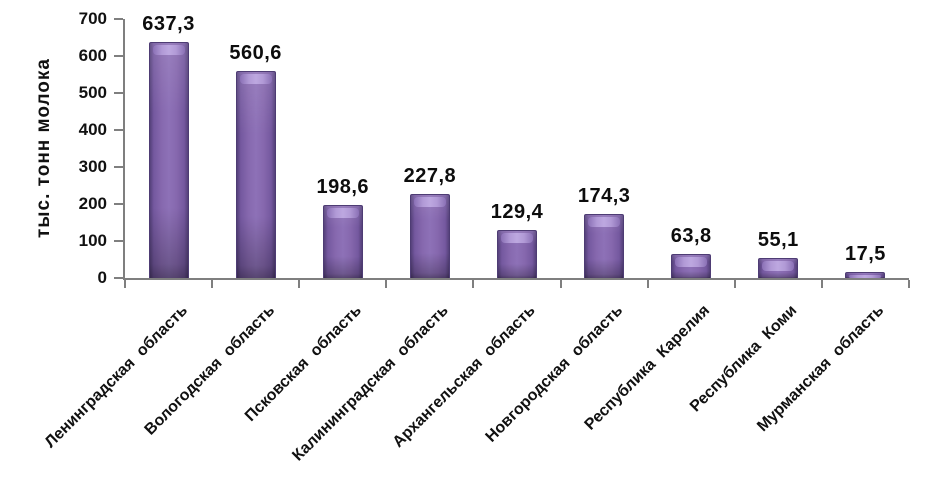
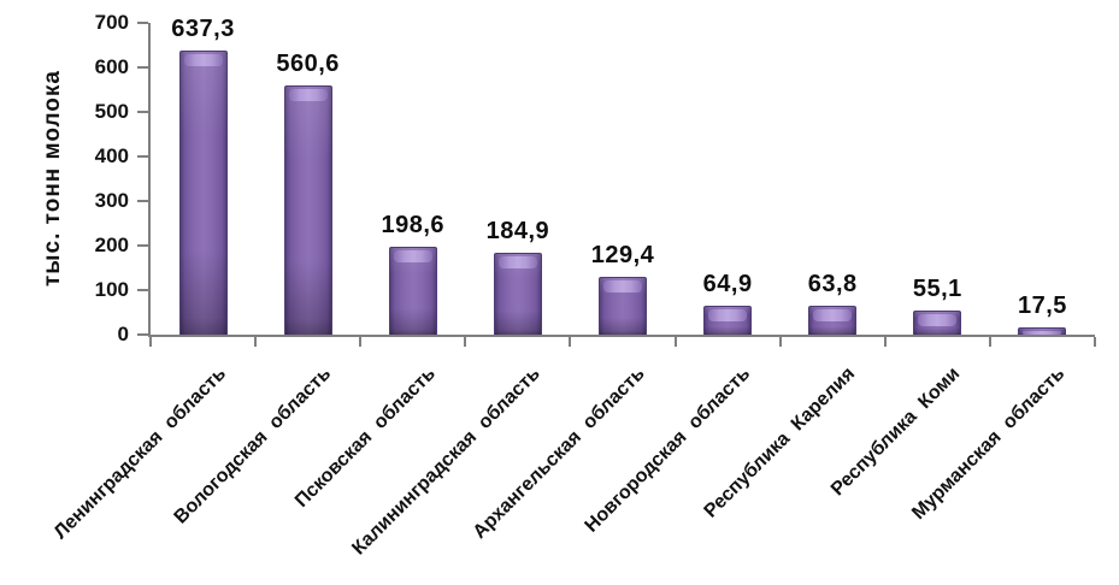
Калининградская область: 227,8 -> 184,9
Новгородская область: 174,3 -> 64,9
